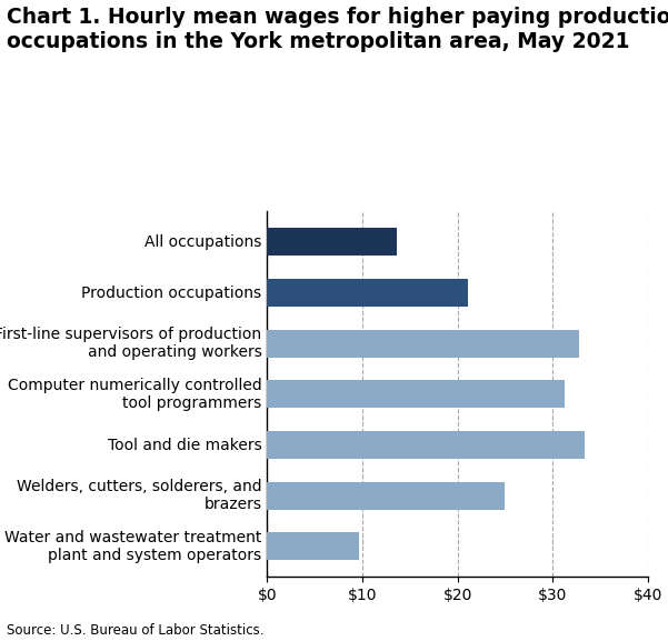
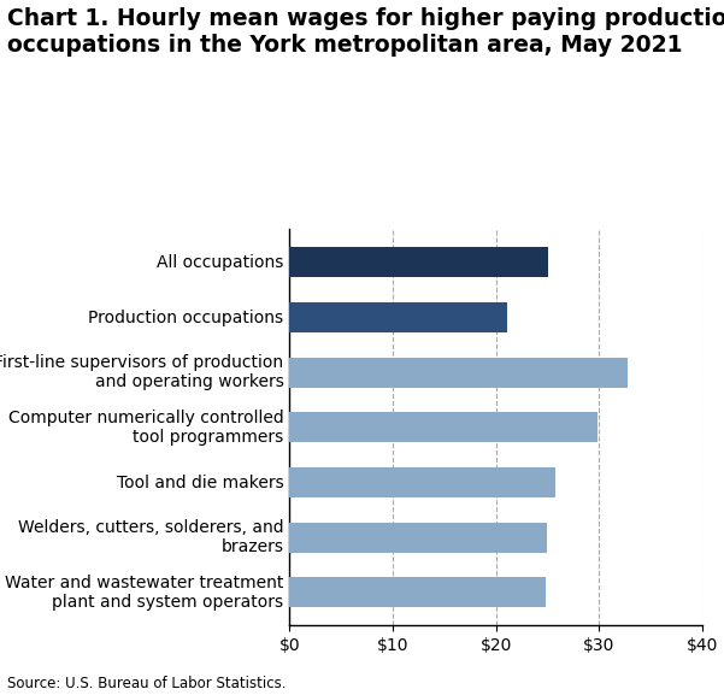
All occupations: $13.6 -> $25.1
Computer numerically controlled tool programmers: $31.2 -> $29.8
Tool and die makers: $33.4 -> $25.8
Water and wastewater treatment plant and system operators: $9.6 -> $24.8
